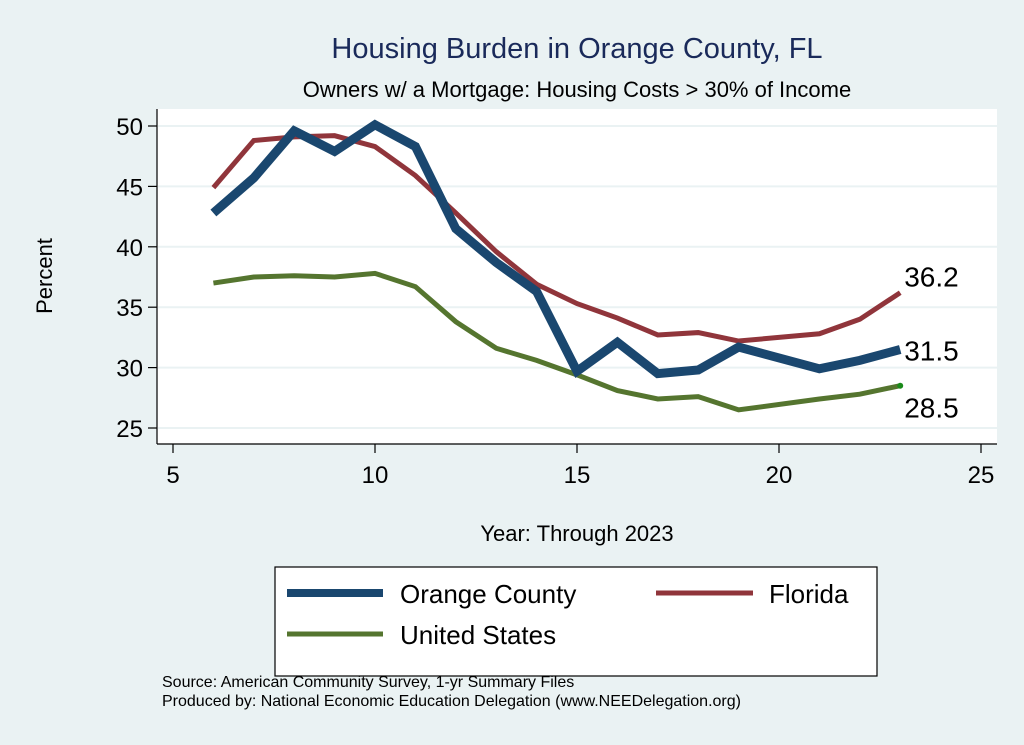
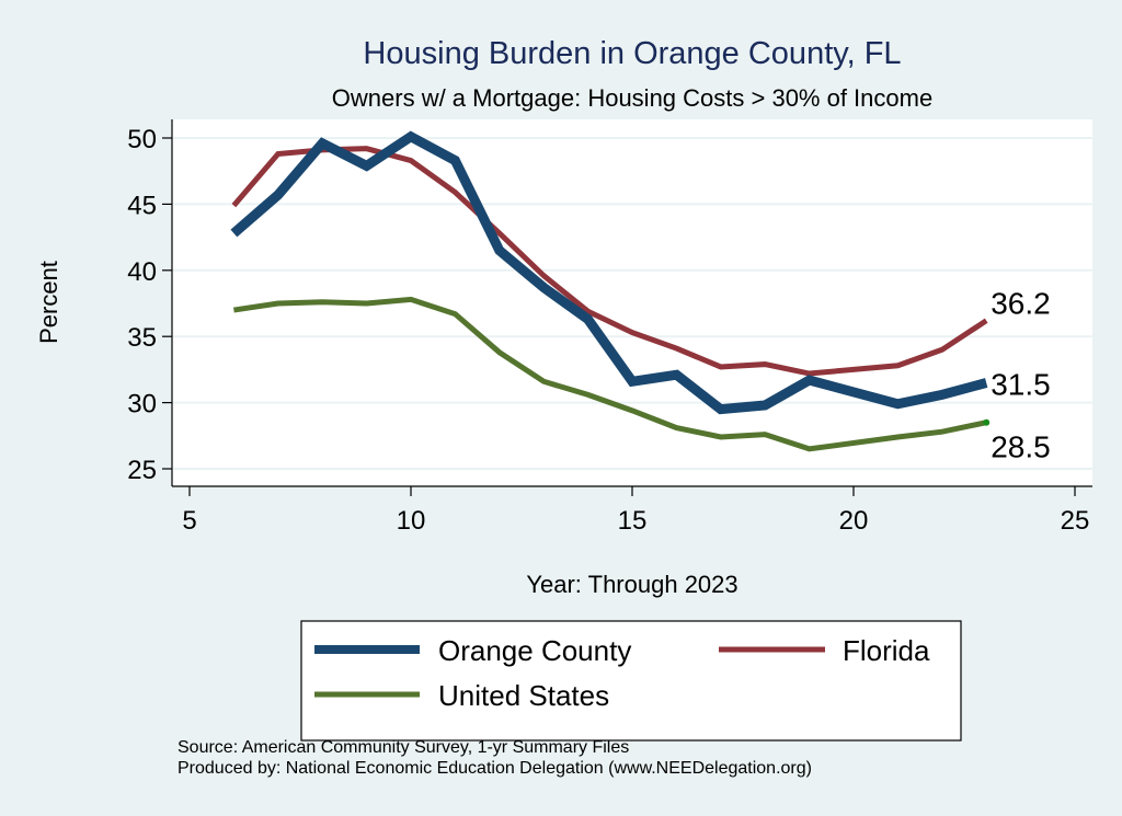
Orange County/15: 29.7 -> 31.6
